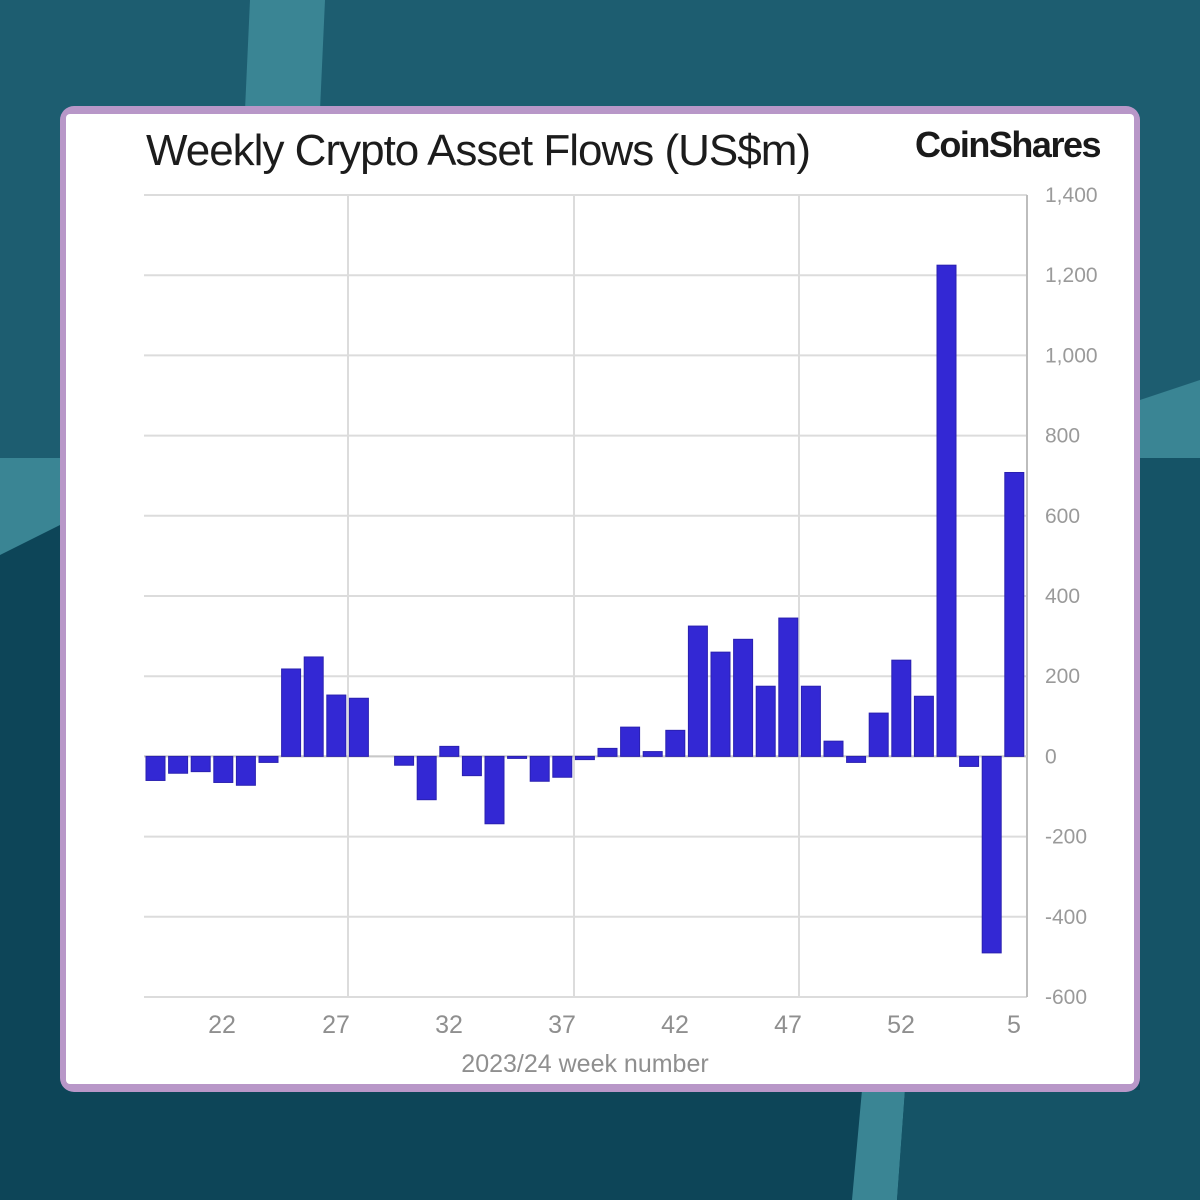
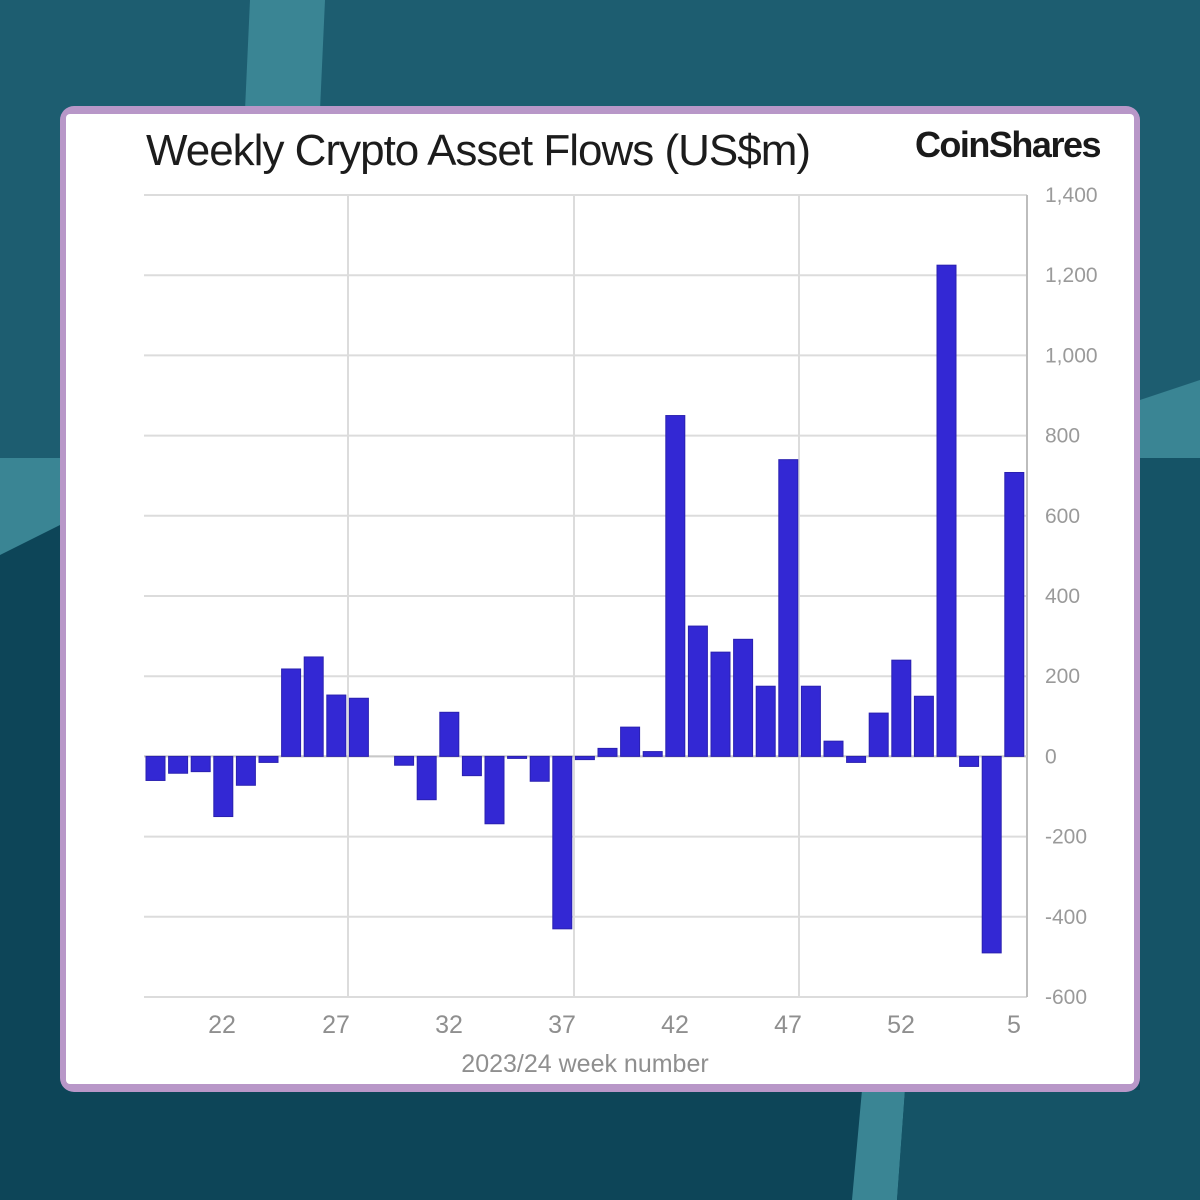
22: -60 -> -150
32: 20 -> 110
37: -50 -> -430
42: 60 -> 850
47: 340 -> 740
